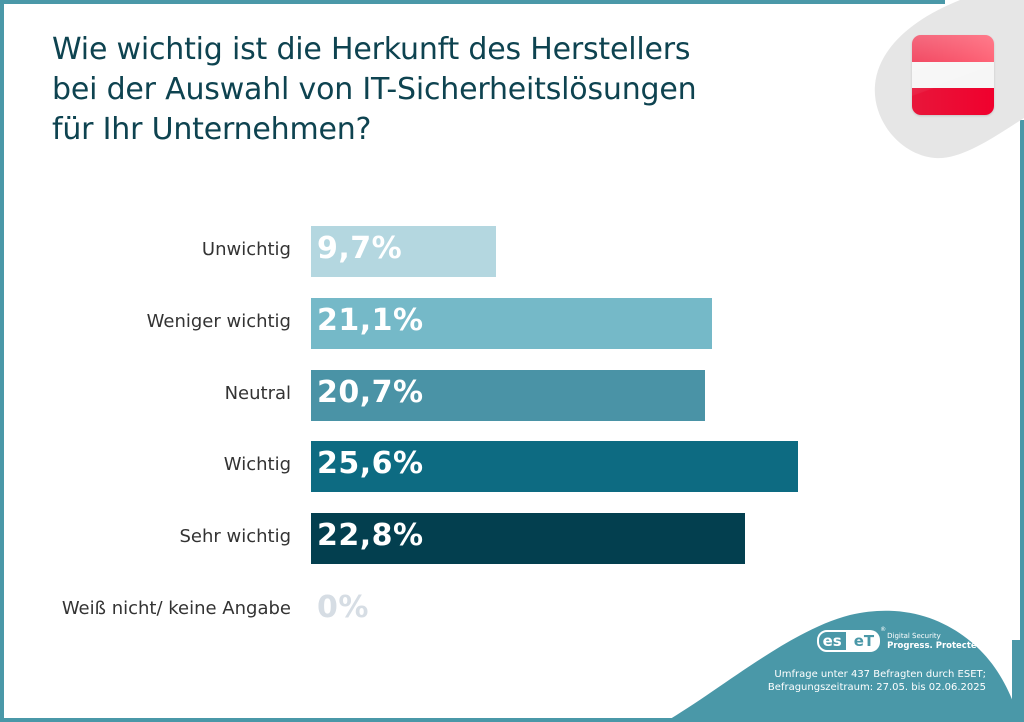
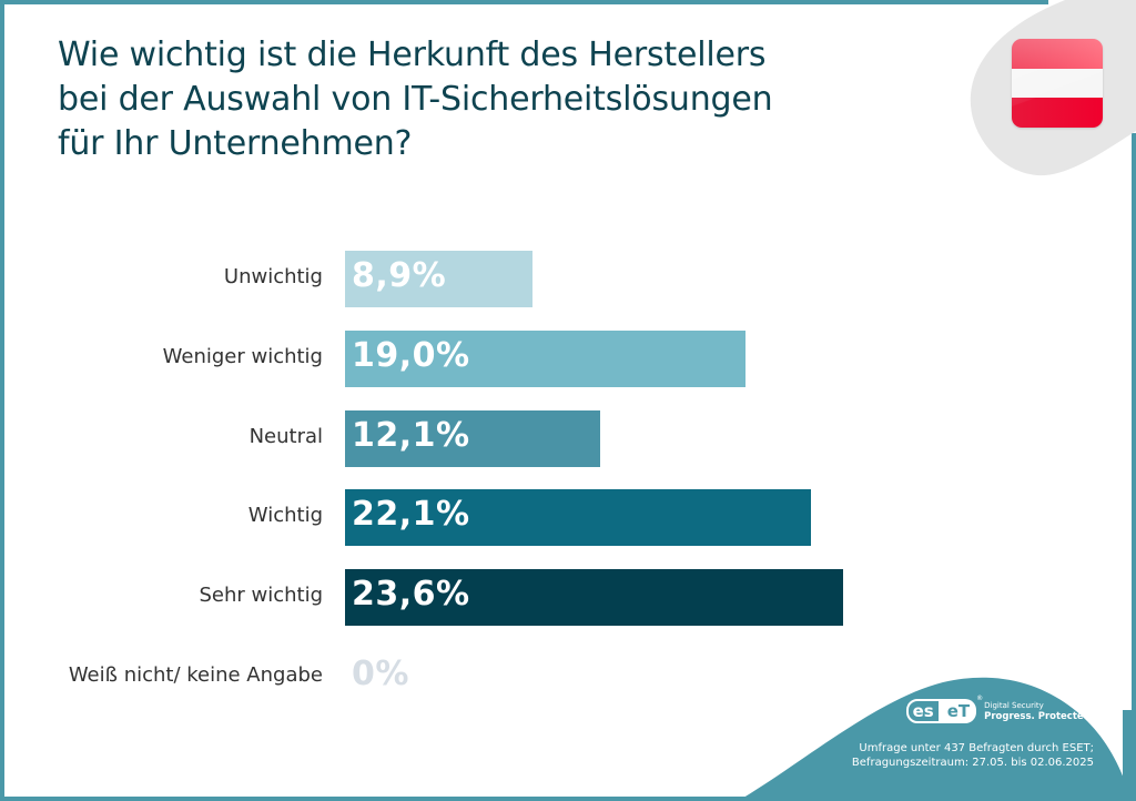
Unwichtig: 9,7% -> 8,9%
Weniger wichtig: 21,1% -> 19,0%
Neutral: 20,7% -> 12,1%
Wichtig: 25,6% -> 22,1%
Sehr wichtig: 22,8% -> 23,6%
